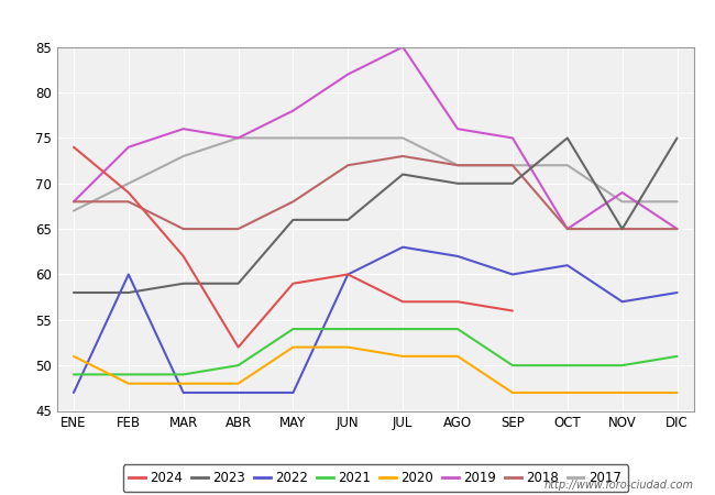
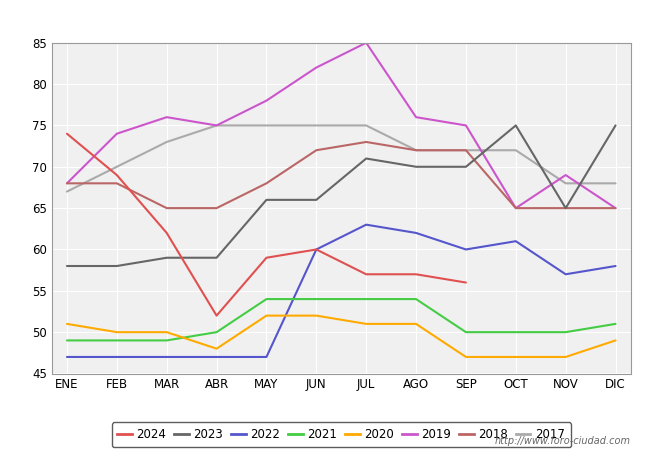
2022/FEB: 60 -> 47
2020/FEB: 48 -> 50
2020/MAR: 48 -> 50
2020/DIC: 47 -> 49
